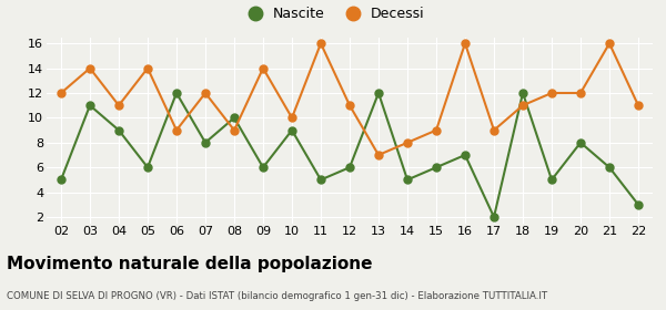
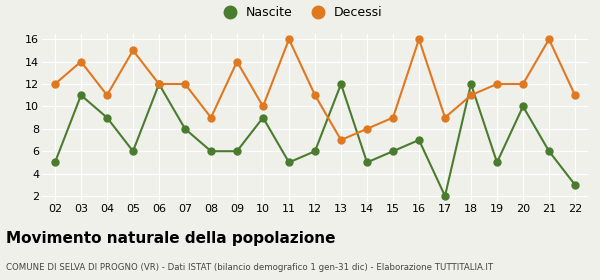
Decessi/05: 14 -> 15
Decessi/06: 9 -> 12
Nascite/08: 10 -> 6
Nascite/20: 8 -> 10
